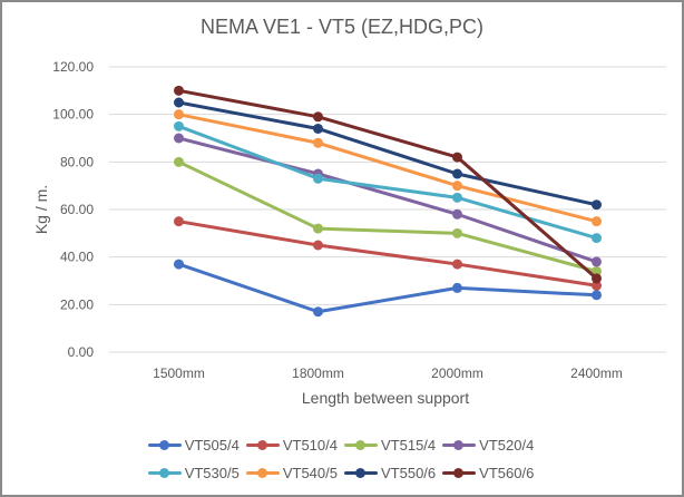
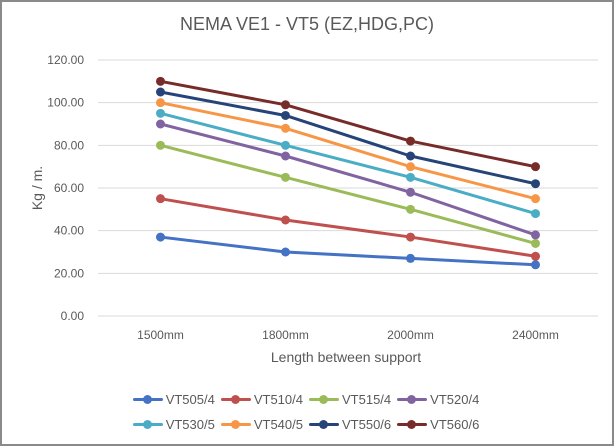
VT505/4/1800mm: 17 -> 30
VT515/4/1800mm: 52 -> 65
VT530/5/1800mm: 73 -> 80
VT560/6/2400mm: 31 -> 70
